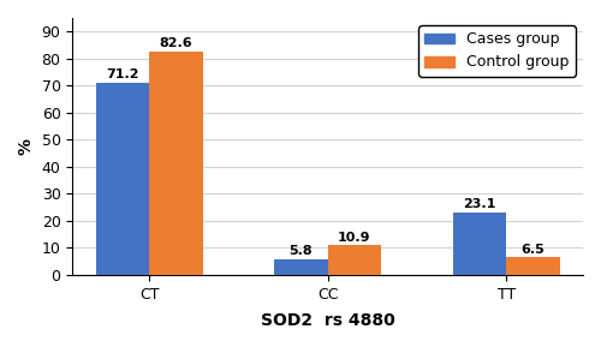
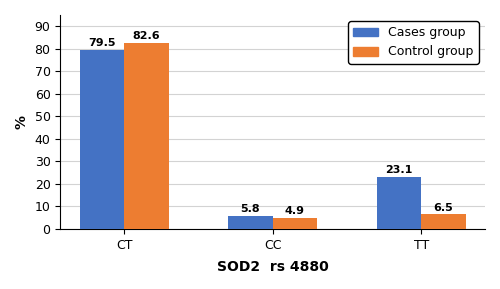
Cases group/CT: 71.2 -> 79.5
Control group/CC: 10.9 -> 4.9
